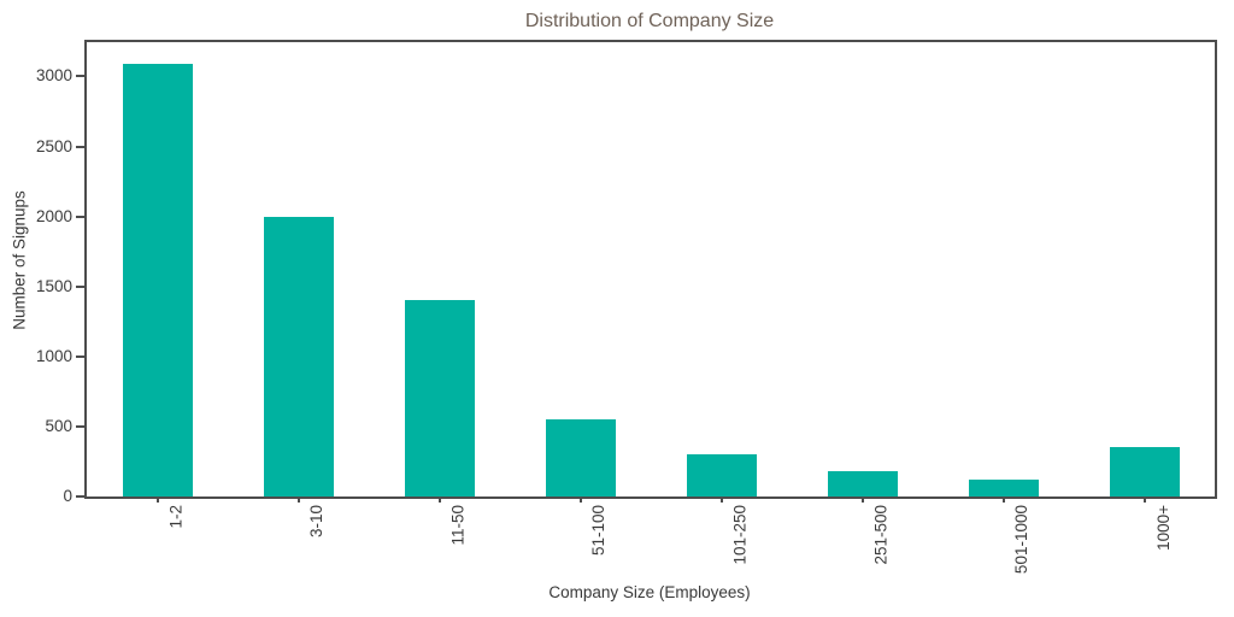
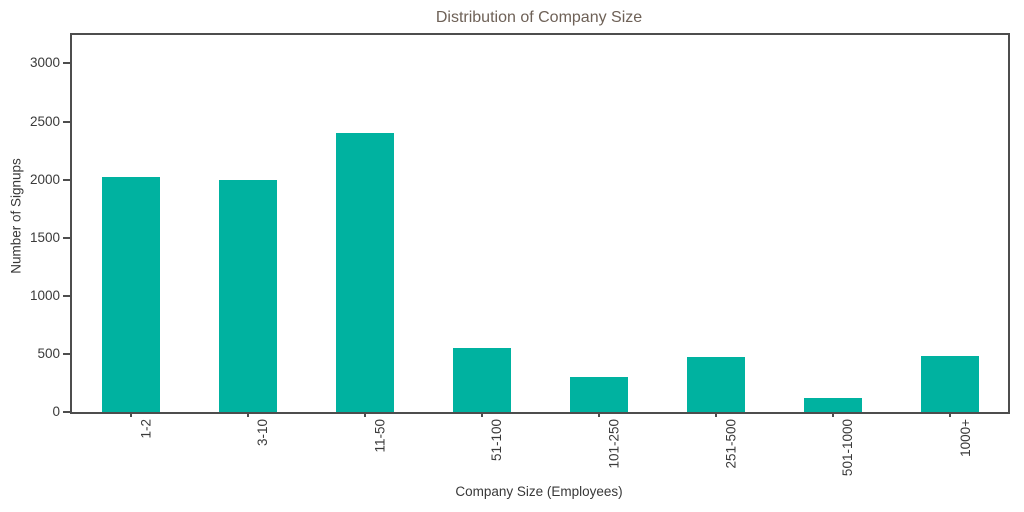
1-2: 3090 -> 2020
11-50: 1400 -> 2400
251-500: 180 -> 470
1000+: 350 -> 480
